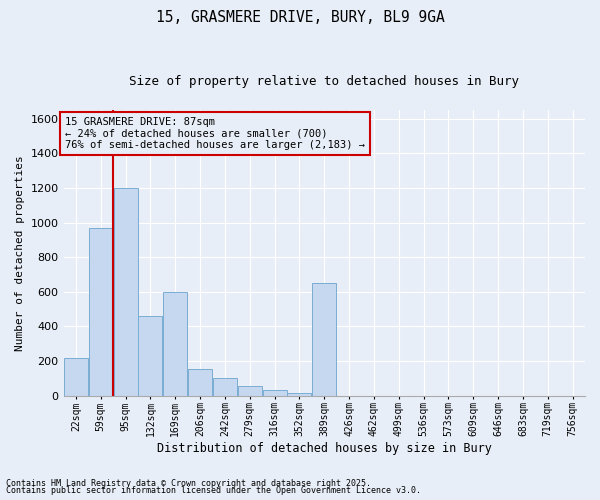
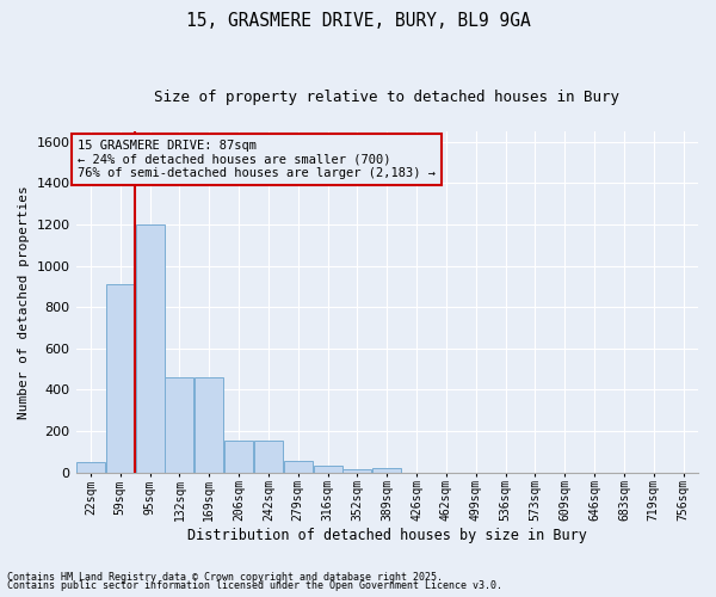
22sqm: 220 -> 50
59sqm: 970 -> 910
169sqm: 600 -> 460
242sqm: 100 -> 160
389sqm: 650 -> 20
